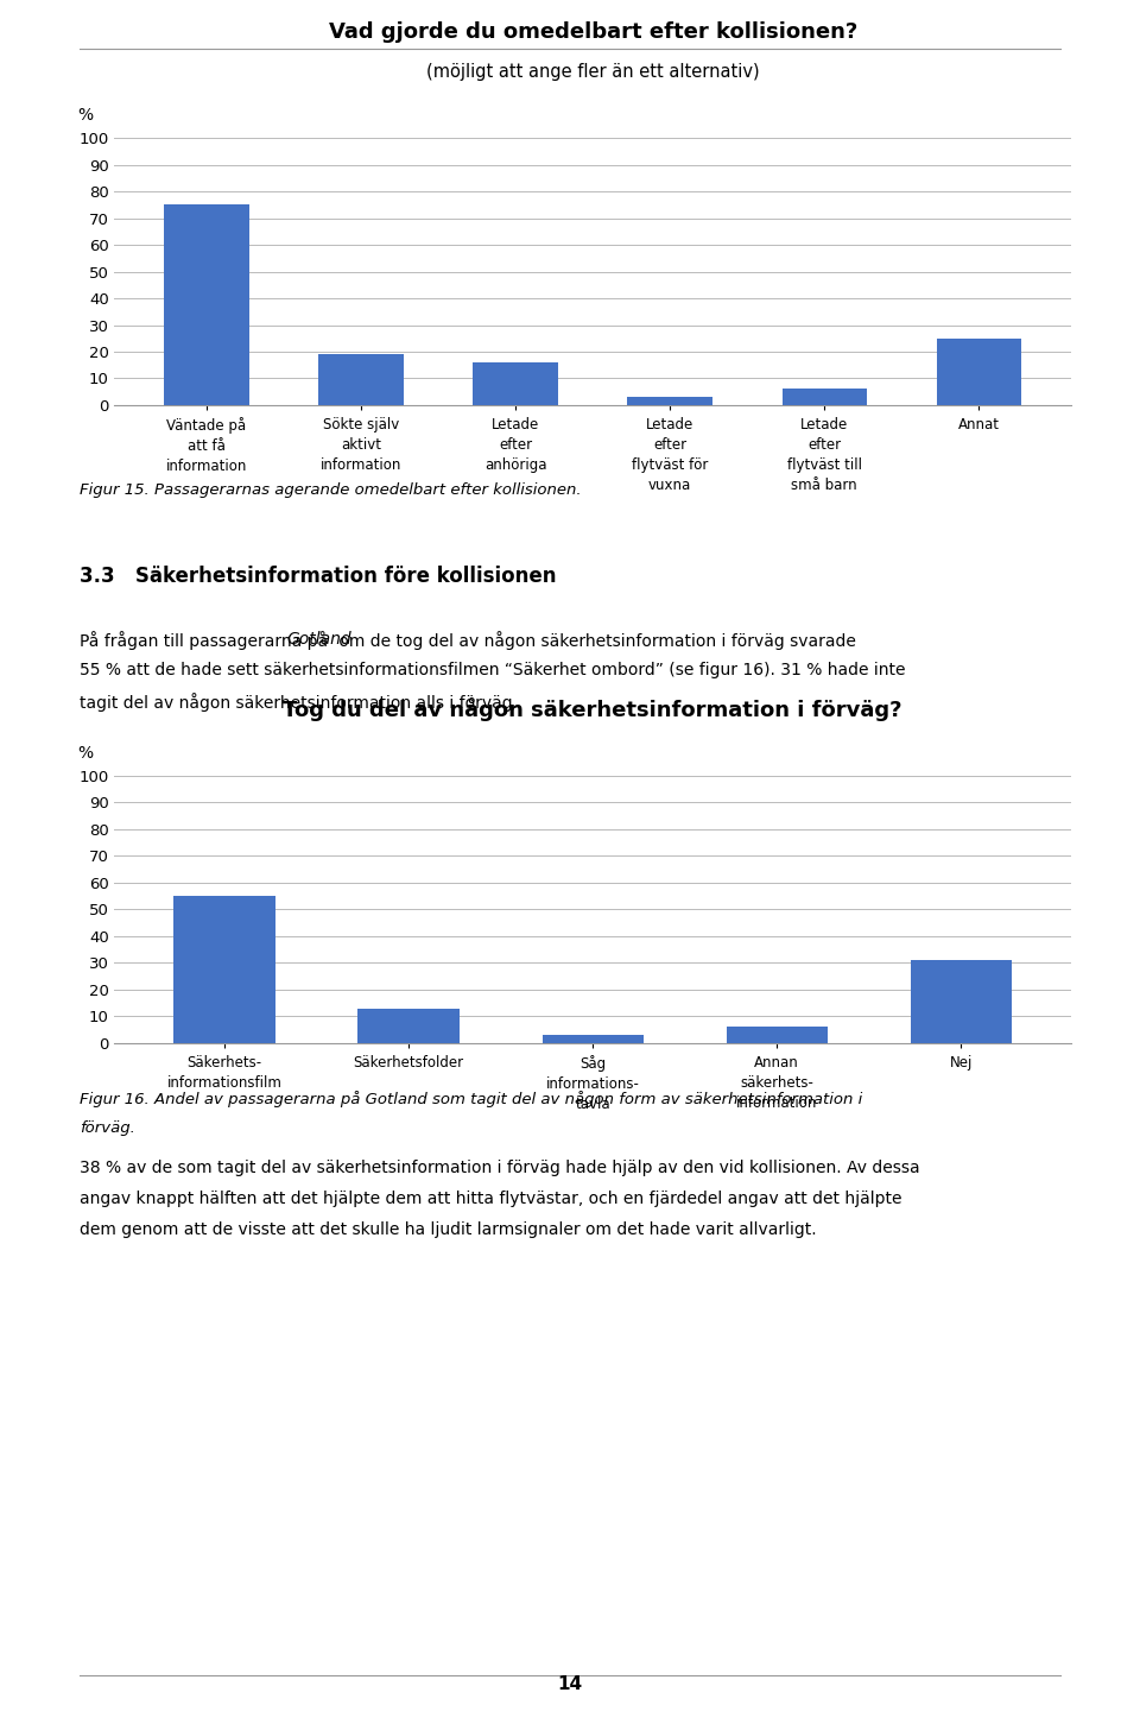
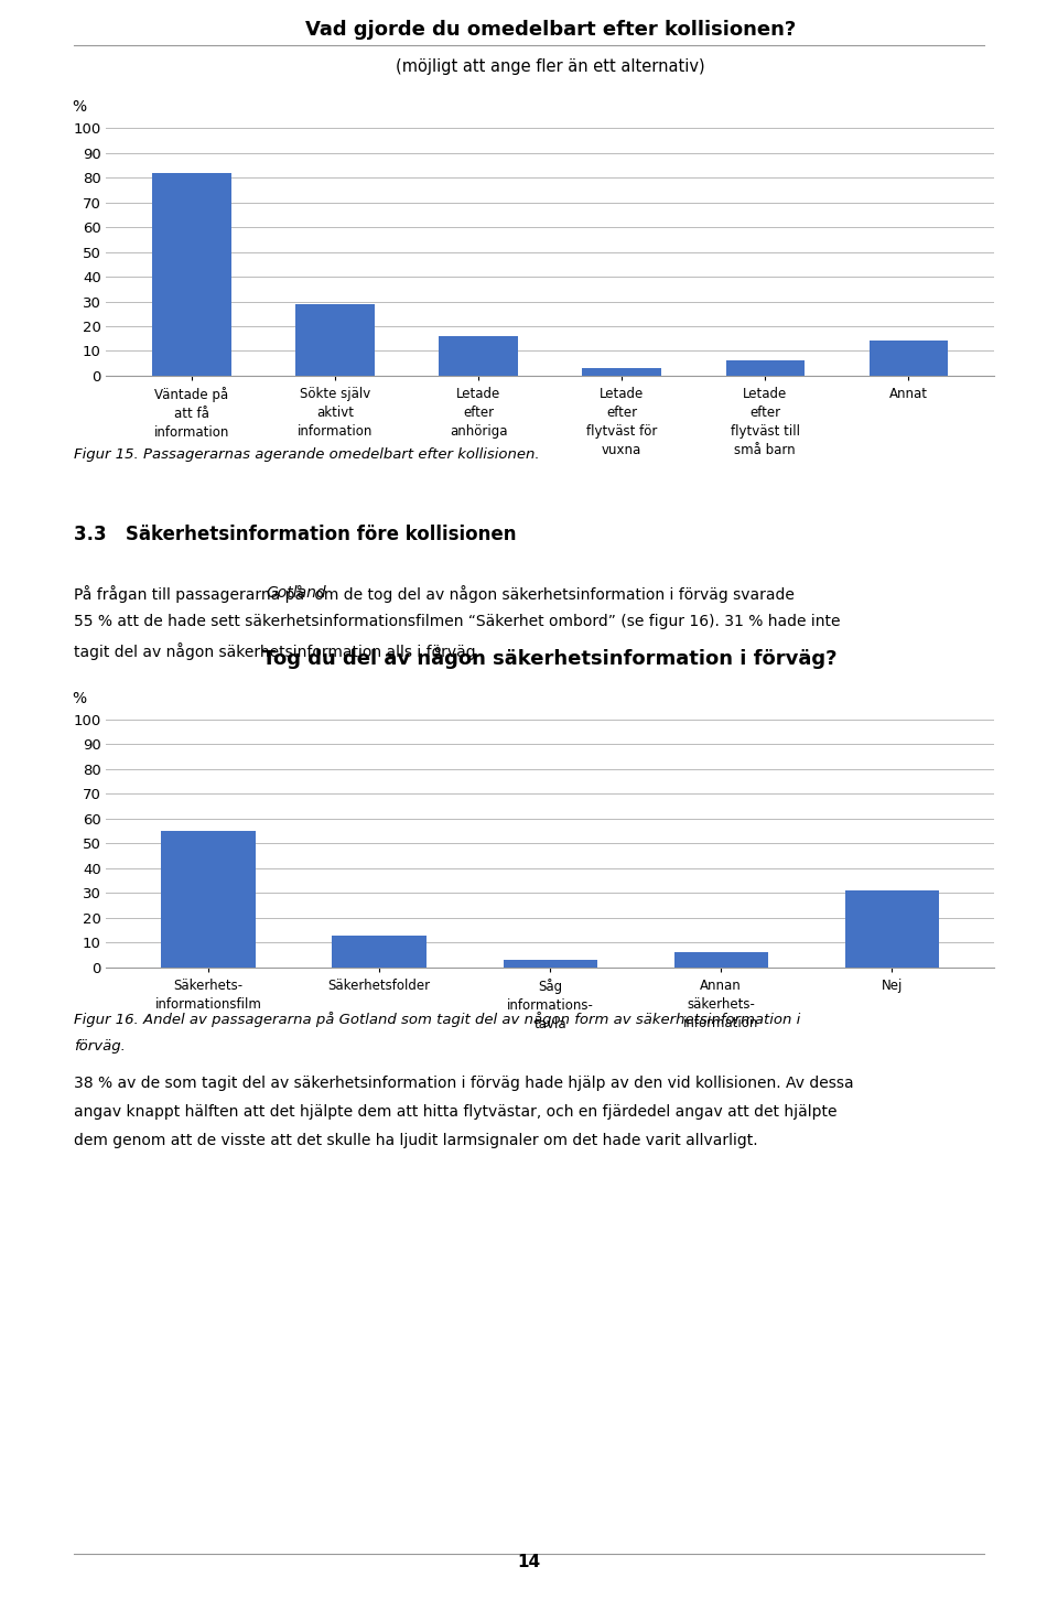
Väntade på att få information: 75 -> 82
Sökte själv aktivt information: 19 -> 29
Annat: 25 -> 14
